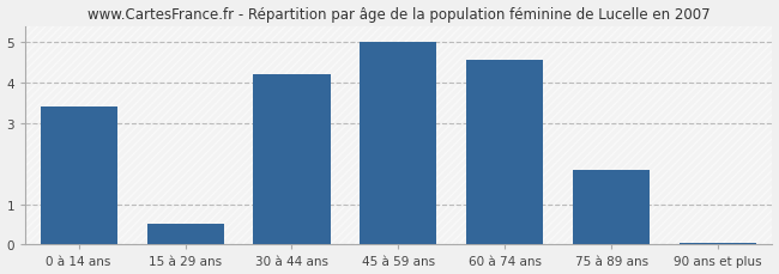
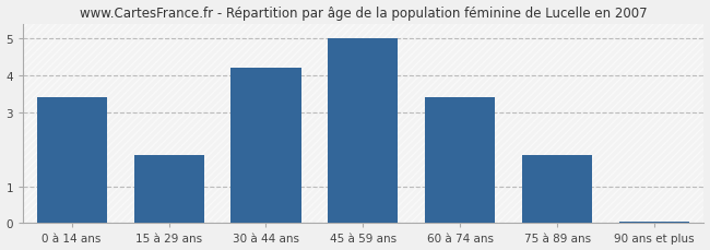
15 à 29 ans: 0.50 -> 1.85
60 à 74 ans: 4.55 -> 3.40
